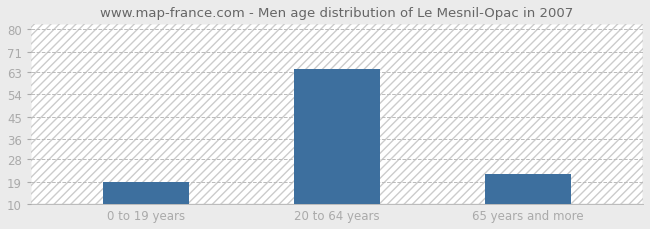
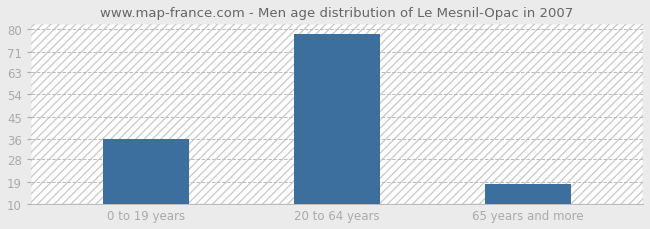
0 to 19 years: 19 -> 36
20 to 64 years: 64 -> 78
65 years and more: 22 -> 18
